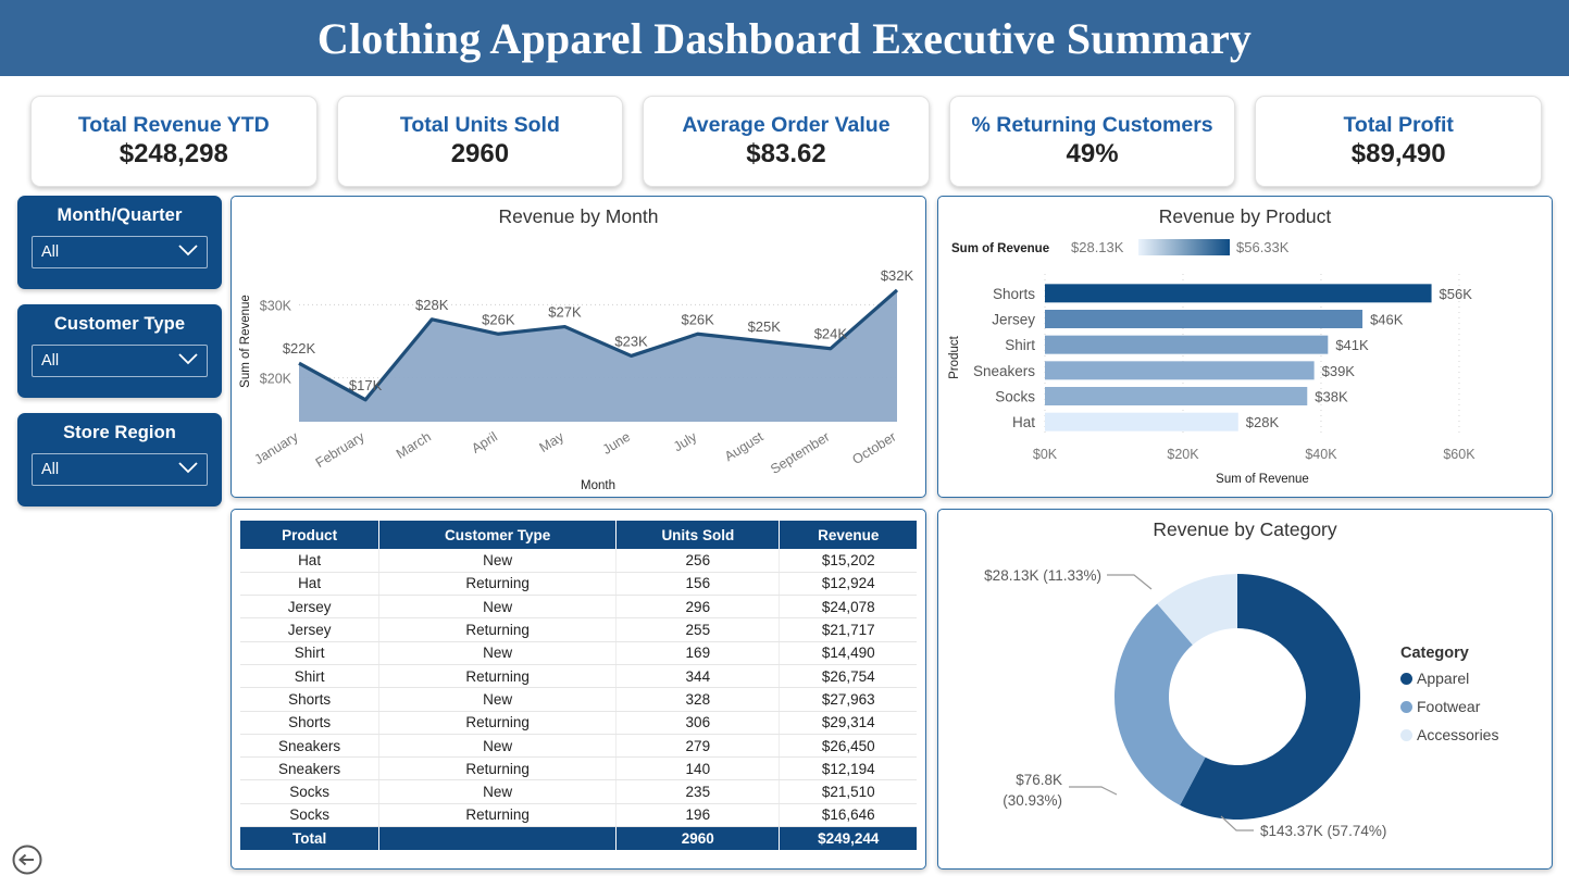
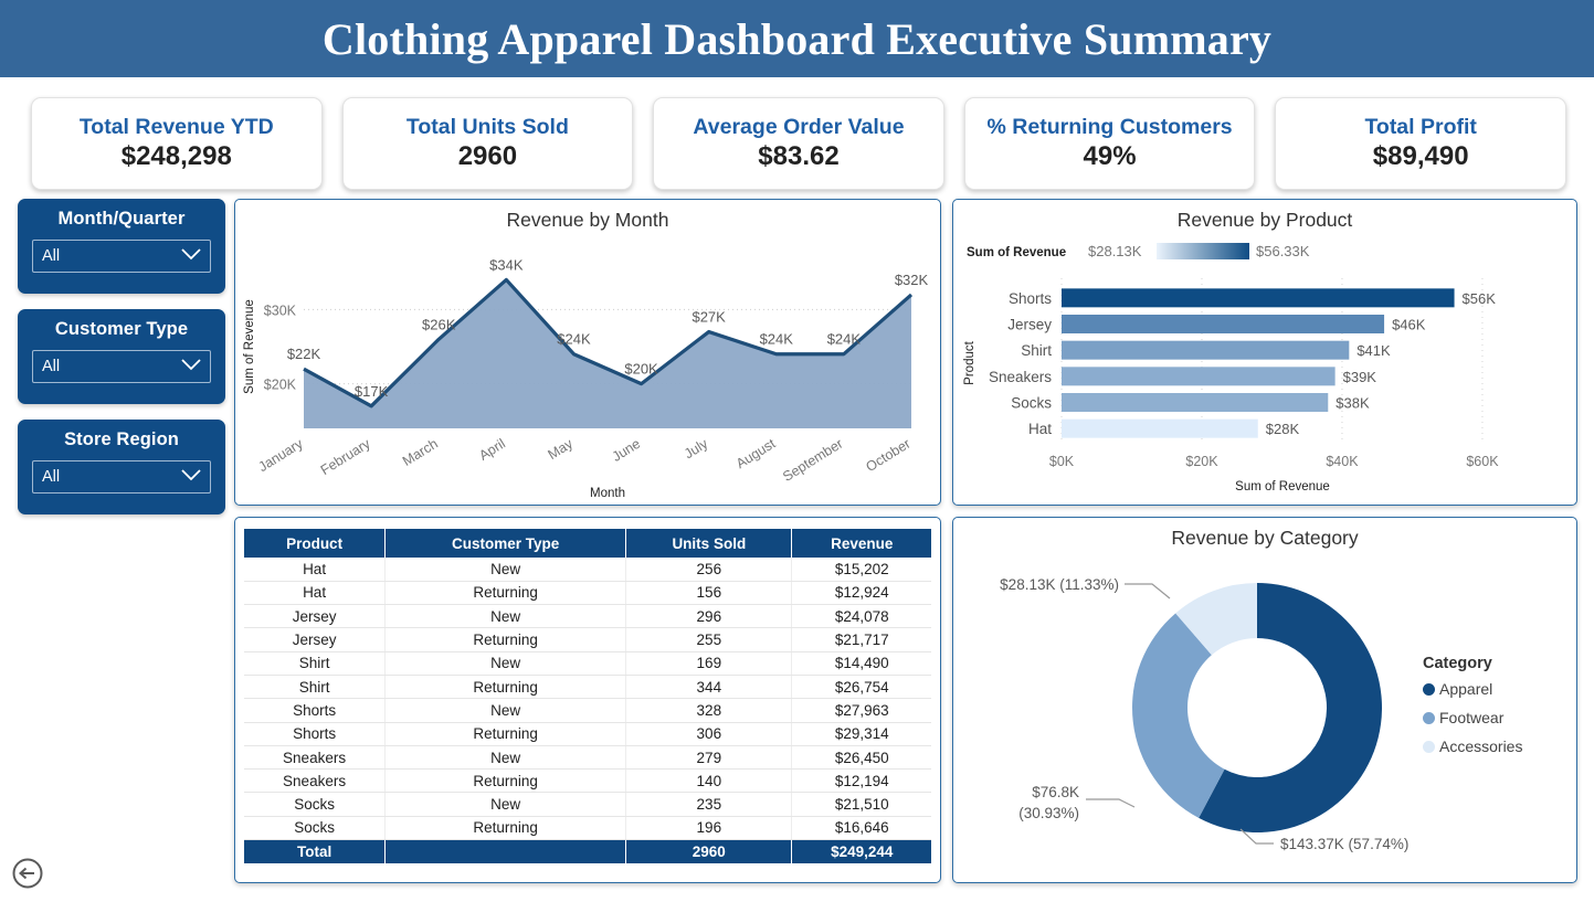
Revenue by Month/March: $28K -> $26K
Revenue by Month/April: $26K -> $34K
Revenue by Month/May: $27K -> $24K
Revenue by Month/June: $23K -> $20K
Revenue by Month/July: $26K -> $27K
Revenue by Month/August: $25K -> $24K
